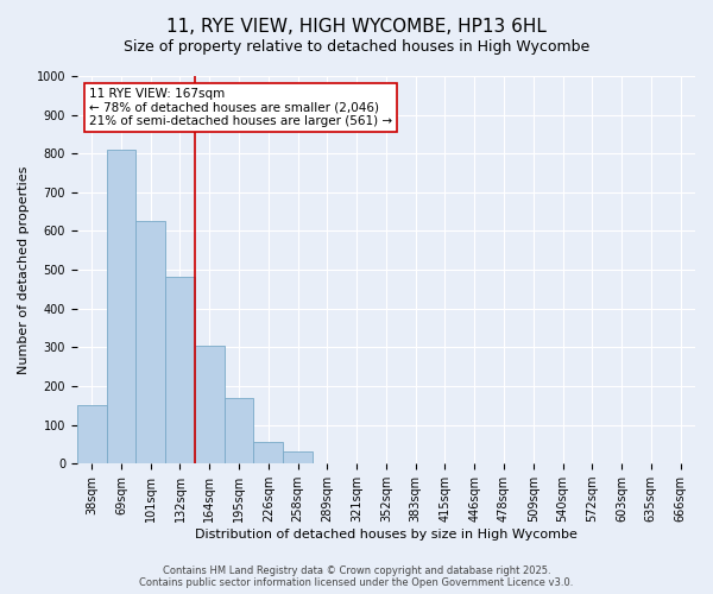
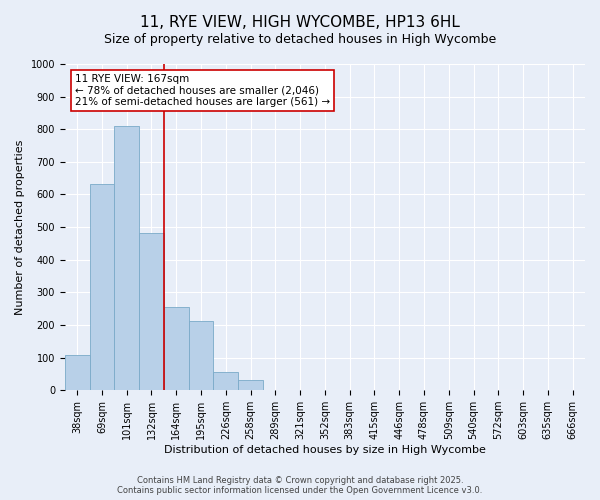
38sqm: 150 -> 107
69sqm: 810 -> 632
101sqm: 625 -> 810
164sqm: 305 -> 255
195sqm: 170 -> 212
